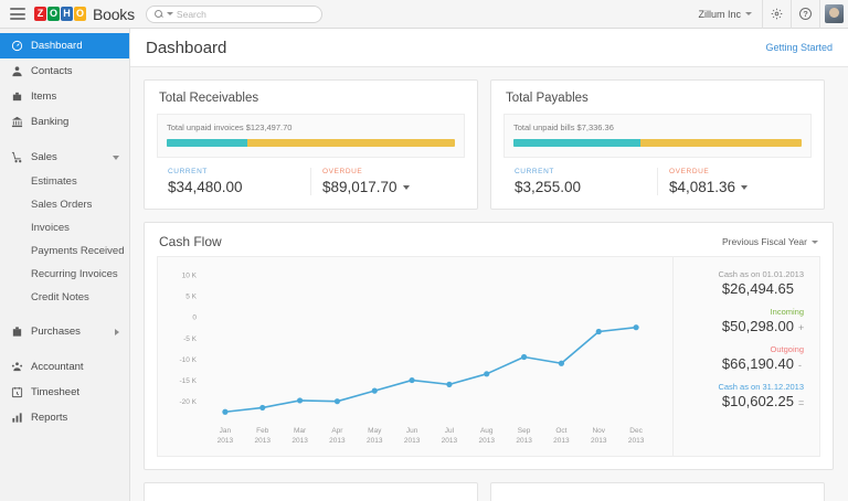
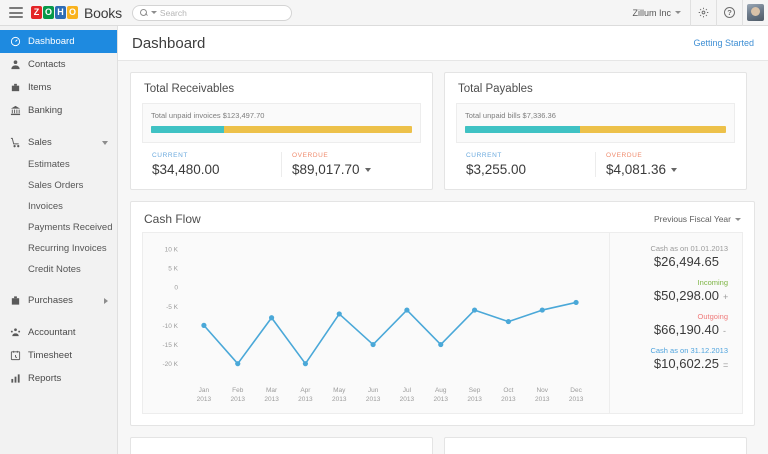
Jan: -22K -> -10K
Feb: -22K -> -20K
Mar: -20K -> -8K
May: -18K -> -7K
Jul: -16K -> -6K
Aug: -14K -> -15K
Sep: -10K -> -6K
Oct: -11K -> -9K
Nov: -4K -> -6K
Dec: -2K -> -4K
